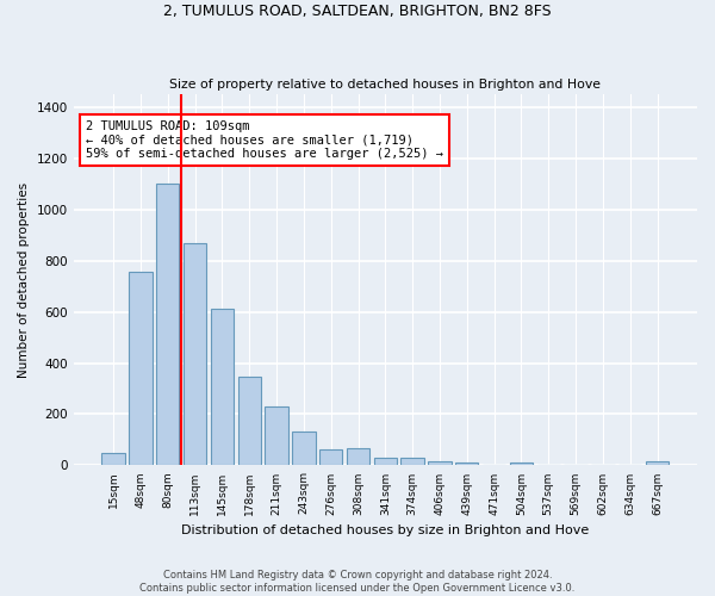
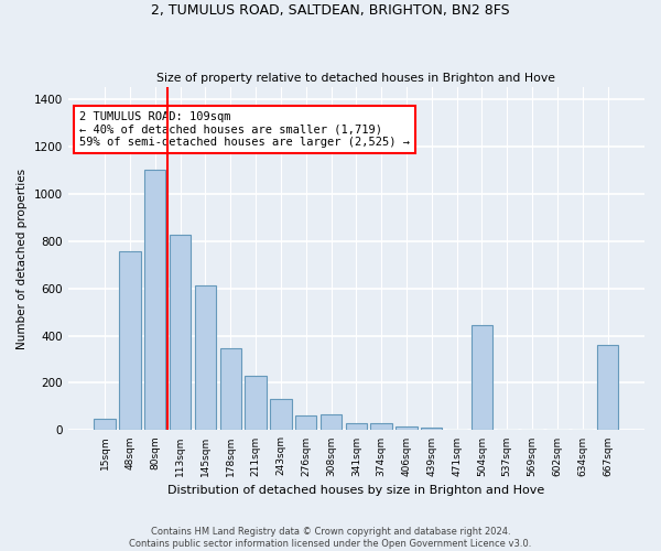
113sqm: 870 -> 825
504sqm: 13 -> 445
667sqm: 18 -> 360
